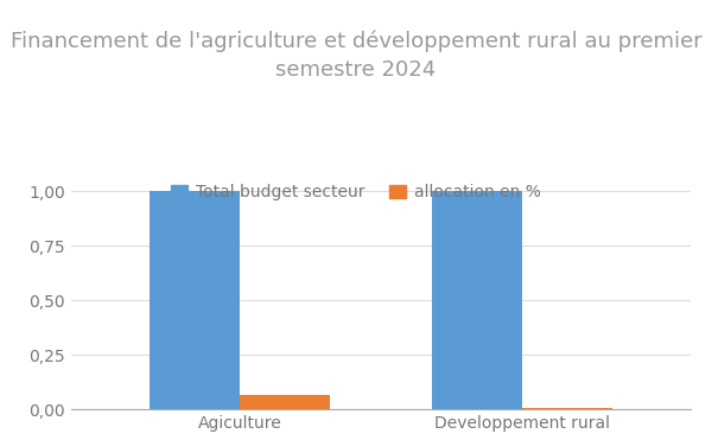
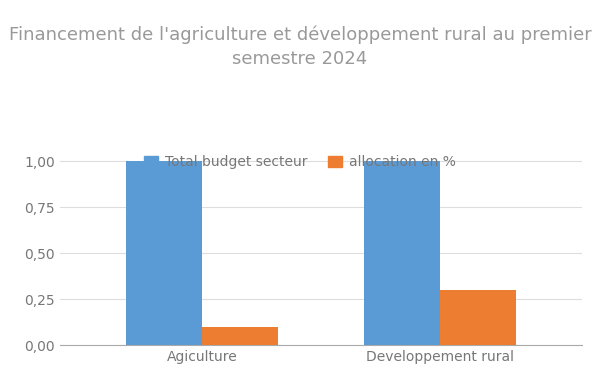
allocation en %/Agiculture: 0,07 -> 0,10
allocation en %/Developpement rural: 0,01 -> 0,30
